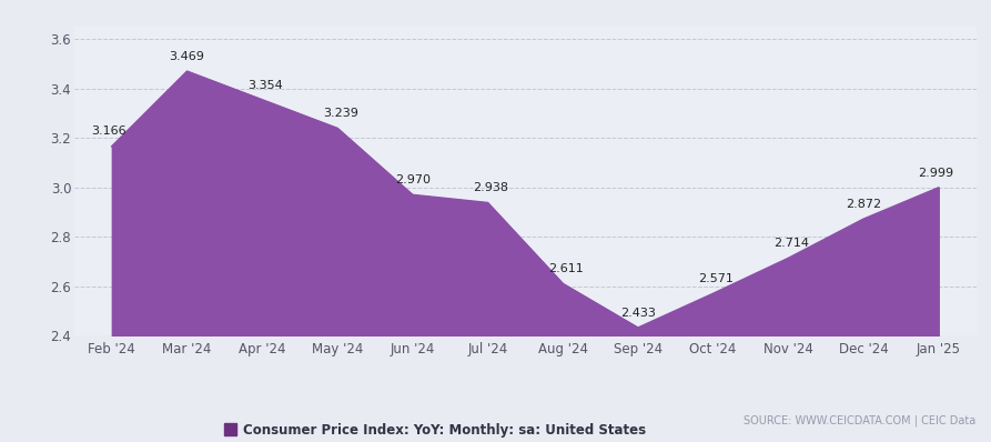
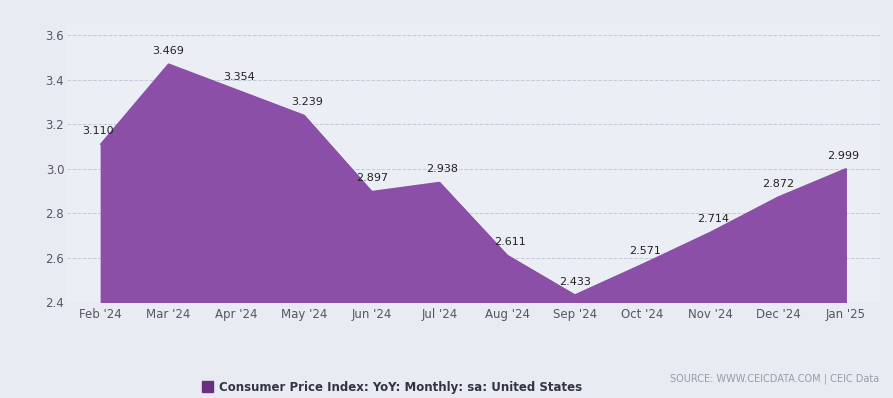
Feb '24: 3.166 -> 3.110
Jun '24: 2.970 -> 2.897
